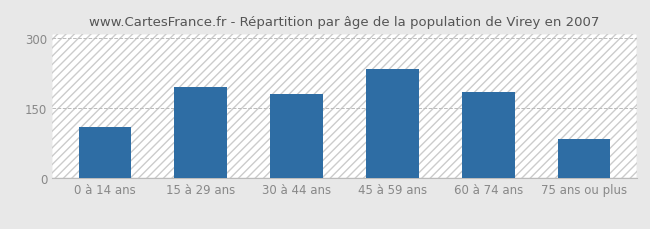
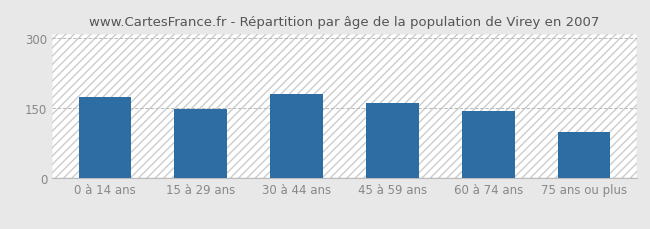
0 à 14 ans: 110 -> 175
15 à 29 ans: 195 -> 148
45 à 59 ans: 235 -> 161
60 à 74 ans: 185 -> 144
75 ans ou plus: 85 -> 100
